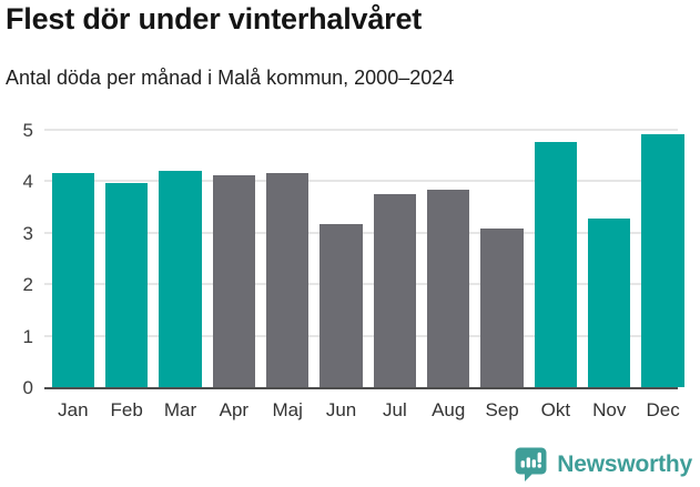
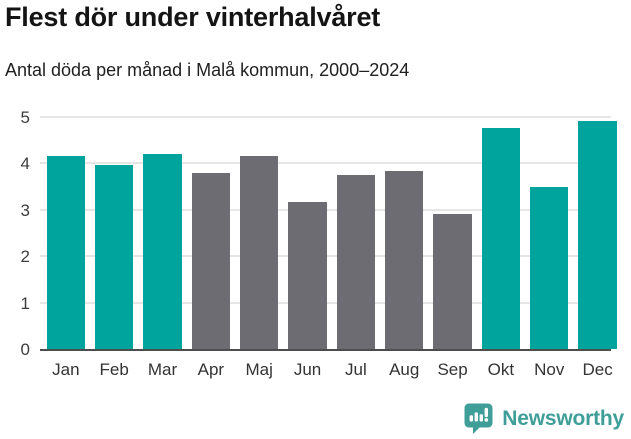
Apr: 4.1 -> 3.8
Sep: 3.1 -> 2.9
Nov: 3.3 -> 3.5
